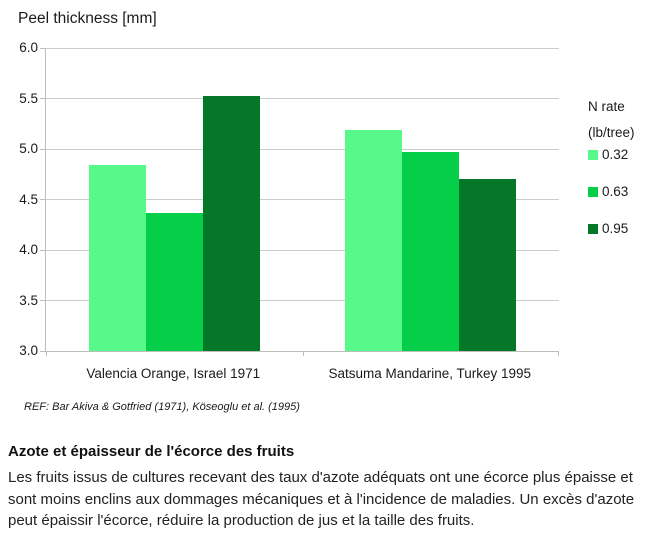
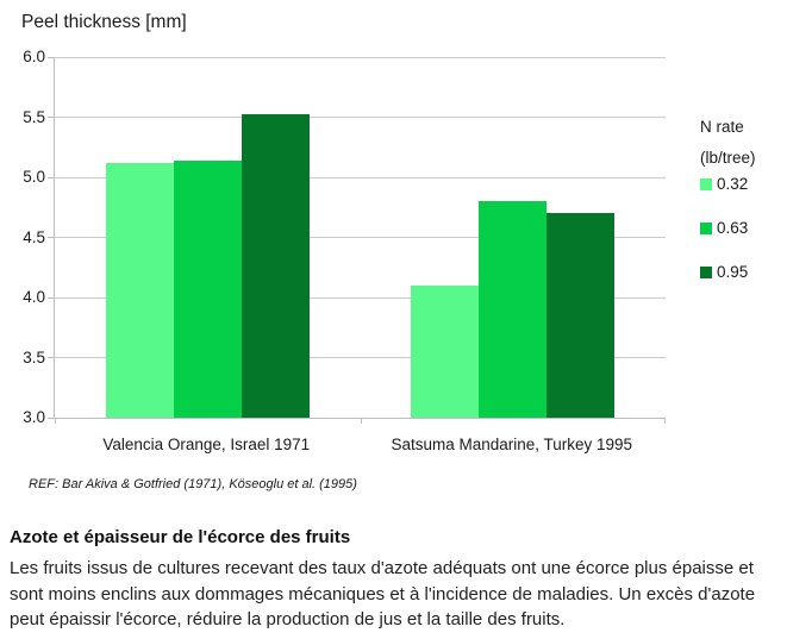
0.32/Valencia Orange, Israel 1971: 4.84 -> 5.12
0.63/Valencia Orange, Israel 1971: 4.37 -> 5.14
0.32/Satsuma Mandarine, Turkey 1995: 5.19 -> 4.10
0.63/Satsuma Mandarine, Turkey 1995: 4.97 -> 4.80
